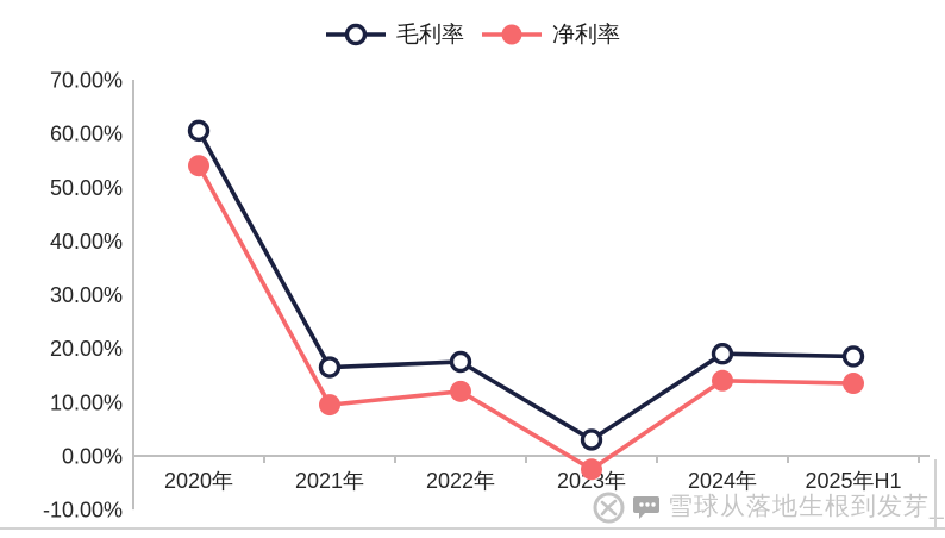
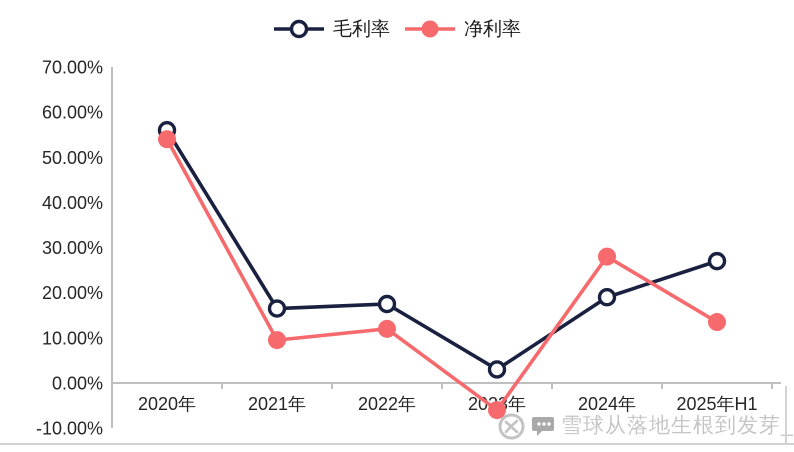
毛利率/2020年: 60% -> 56%
净利率/2023年: -2% -> -6%
净利率/2024年: 14% -> 28%
毛利率/2025年H1: 18% -> 27%
